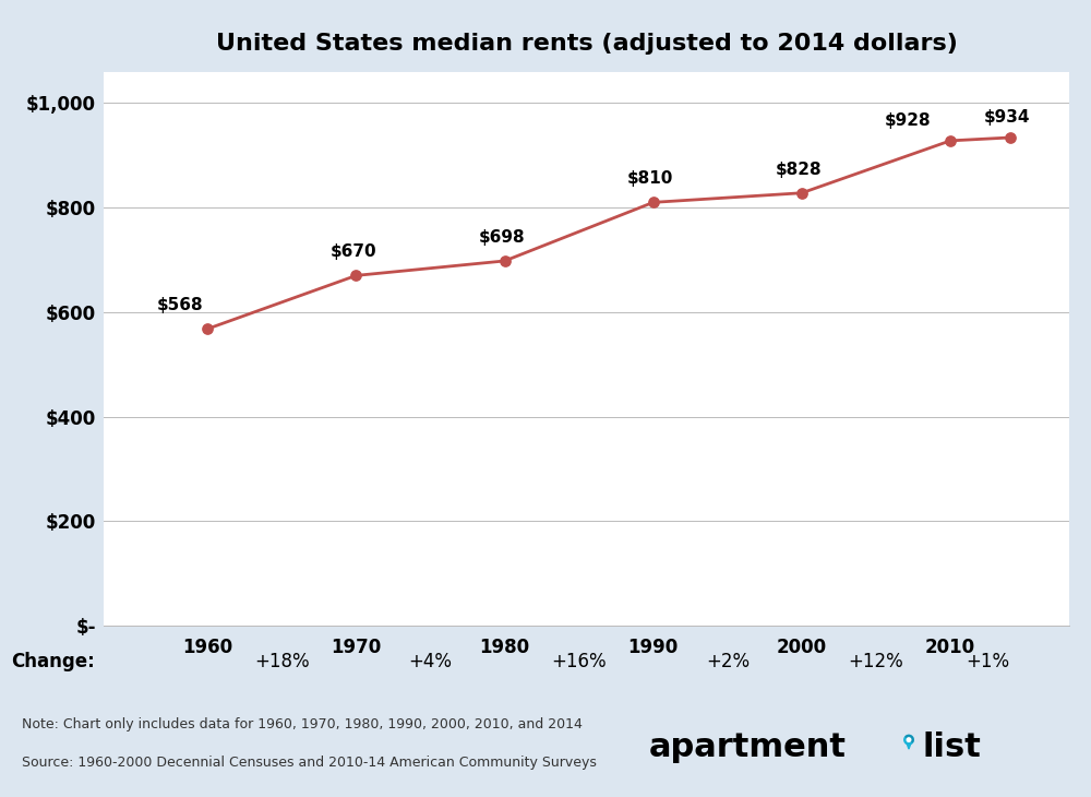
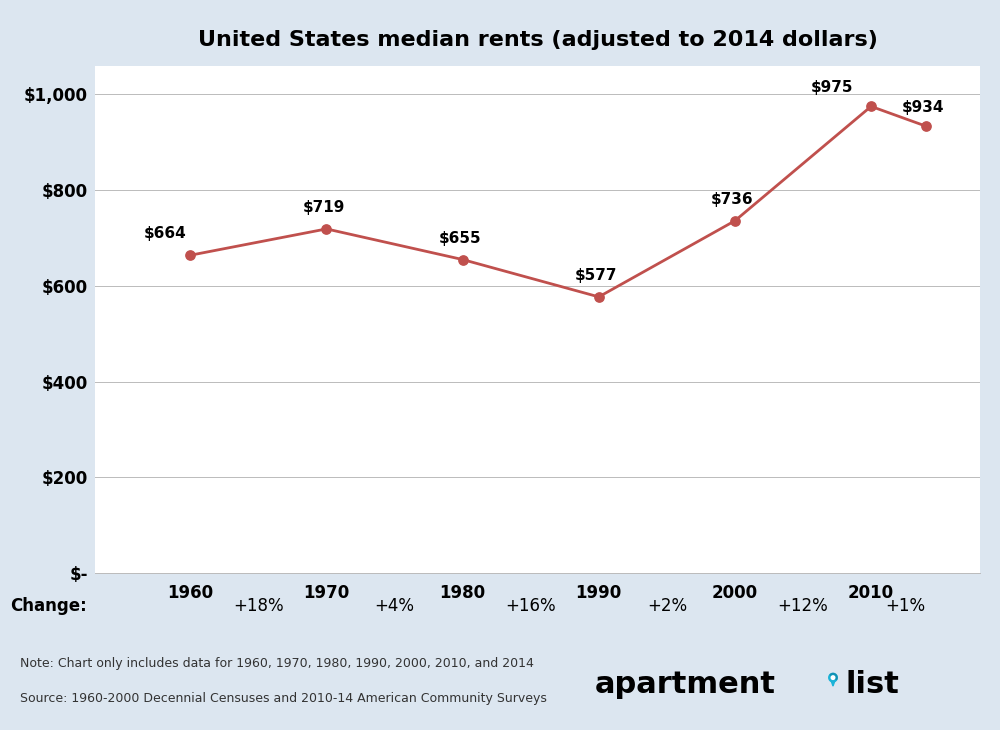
1960: $568 -> $664
1970: $670 -> $719
1980: $698 -> $655
1990: $810 -> $577
2000: $828 -> $736
2010: $928 -> $975
